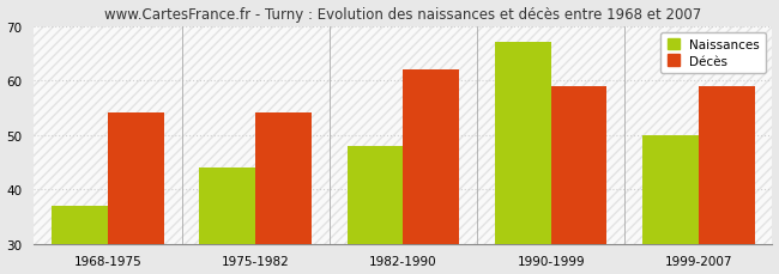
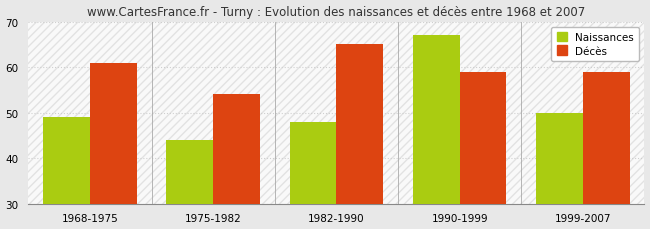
Naissances/1968-1975: 37 -> 49
Décès/1968-1975: 54 -> 61
Décès/1982-1990: 62 -> 65
